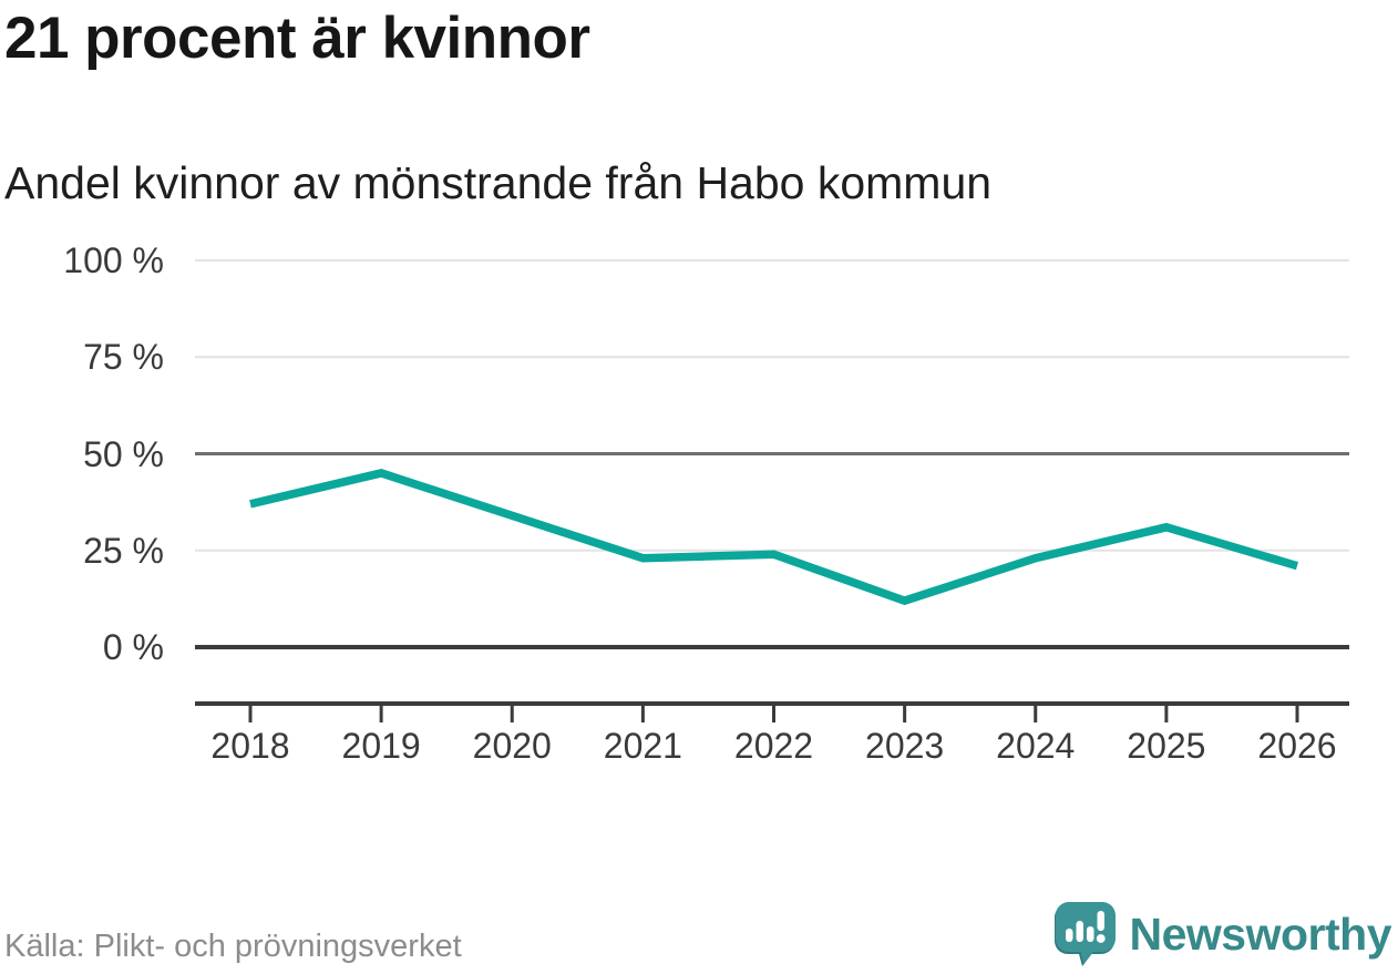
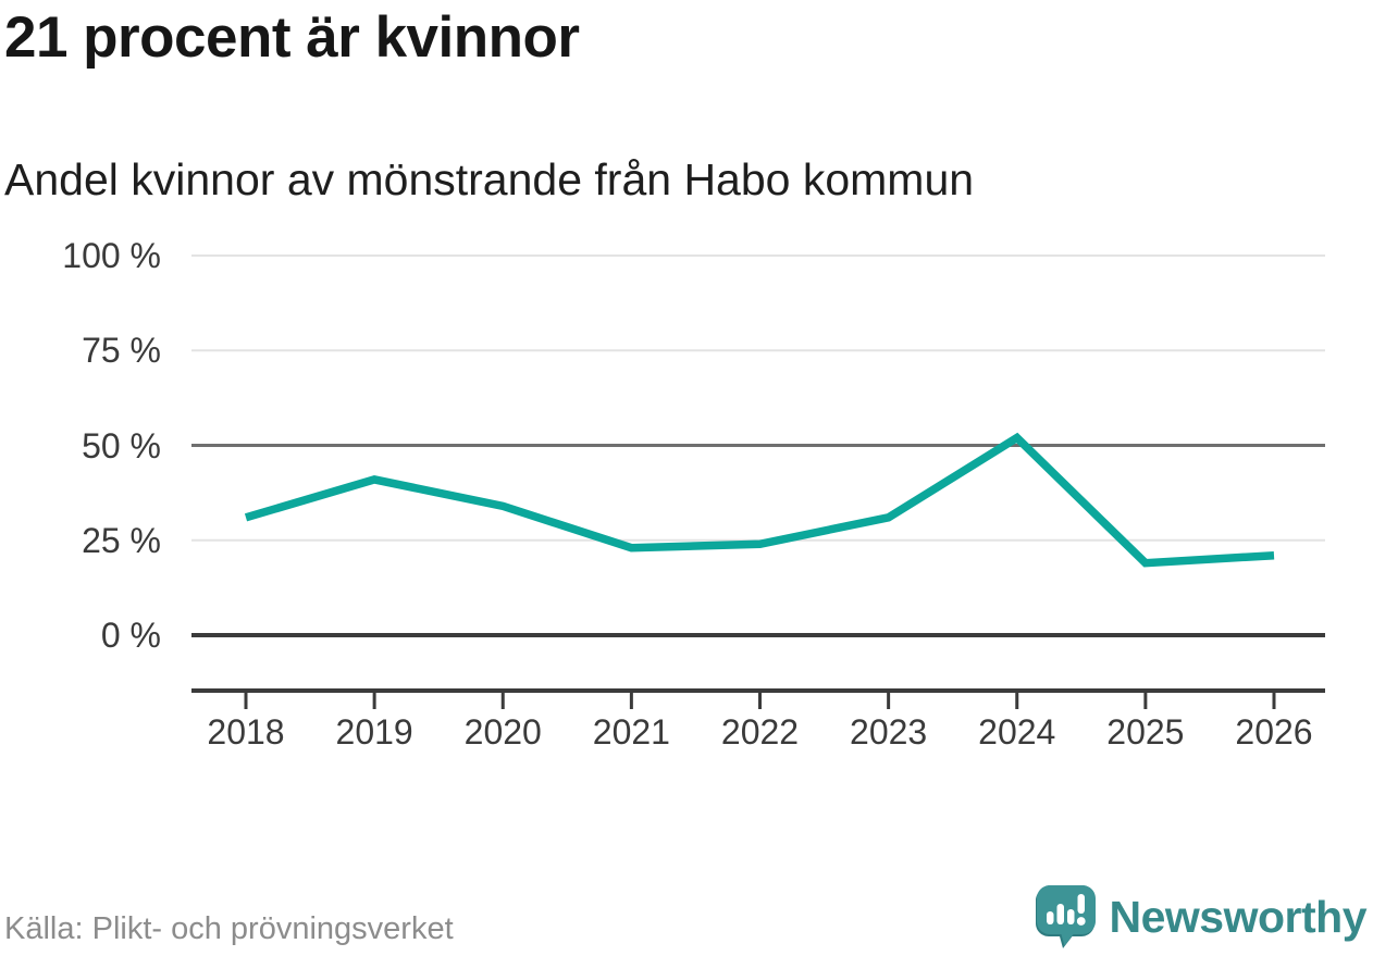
2018: 37% -> 31%
2019: 45% -> 41%
2023: 12% -> 31%
2024: 23% -> 52%
2025: 31% -> 19%
